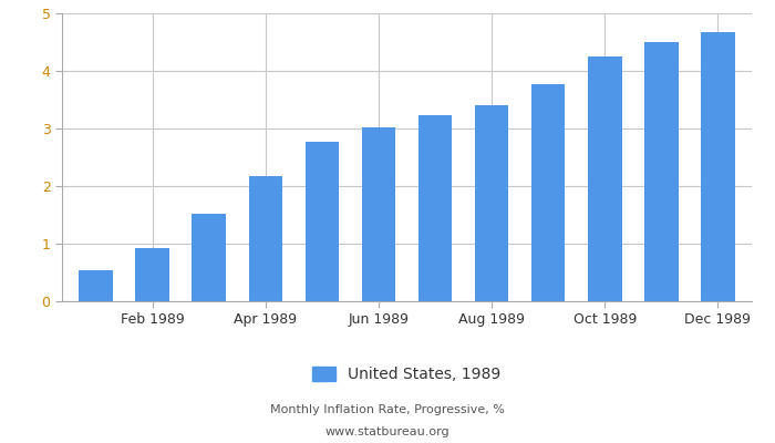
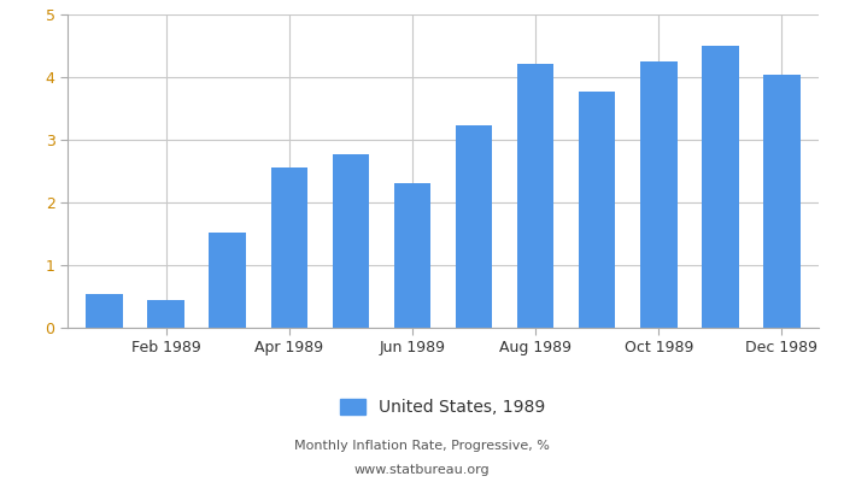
Feb 1989: 0.93 -> 0.44
Apr 1989: 2.17 -> 2.56
Jun 1989: 3.02 -> 2.30
Aug 1989: 3.40 -> 4.22
Dec 1989: 4.68 -> 4.04
